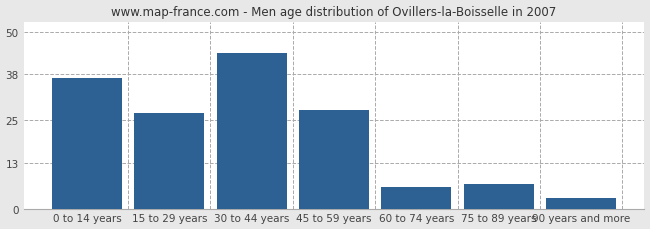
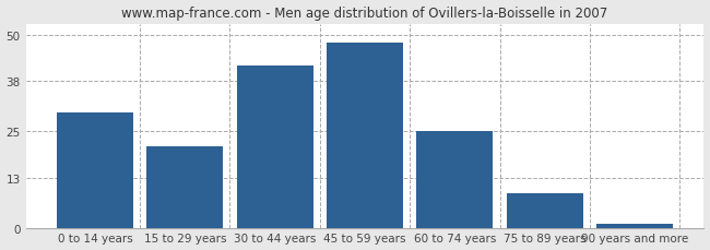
0 to 14 years: 37 -> 30
15 to 29 years: 27 -> 21
30 to 44 years: 44 -> 42
45 to 59 years: 28 -> 48
60 to 74 years: 6 -> 25
75 to 89 years: 7 -> 9
90 years and more: 3 -> 1
